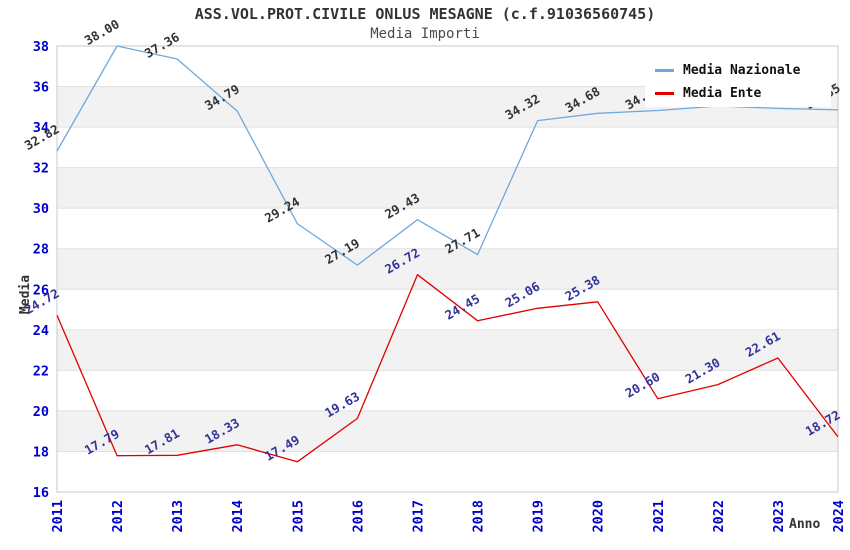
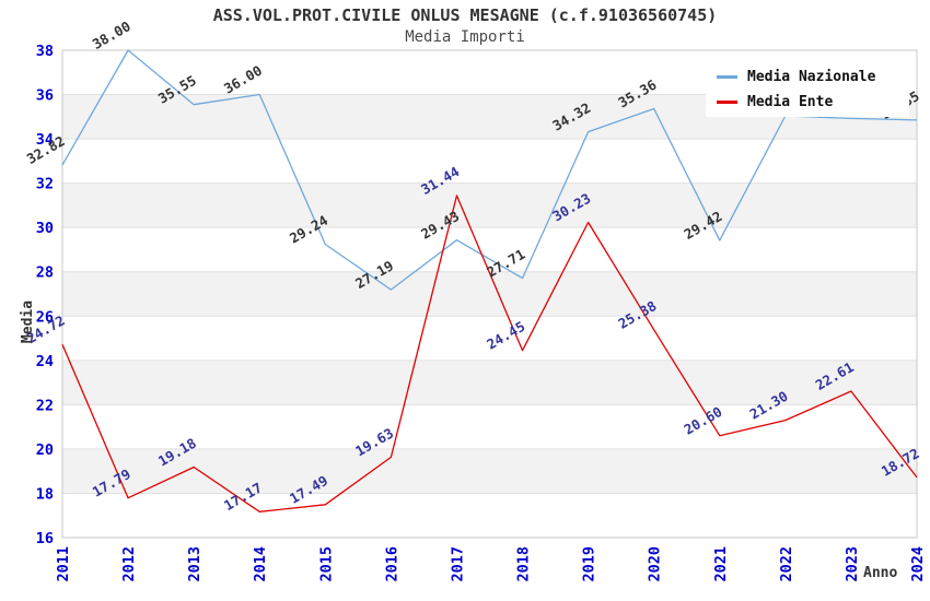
Media Nazionale/2013: 37.36 -> 35.55
Media Ente/2013: 17.81 -> 19.18
Media Nazionale/2014: 34.79 -> 36.00
Media Ente/2014: 18.33 -> 17.17
Media Ente/2017: 26.72 -> 31.44
Media Ente/2019: 25.06 -> 30.23
Media Nazionale/2020: 34.68 -> 35.36
Media Nazionale/2021: 34.82 -> 29.42
